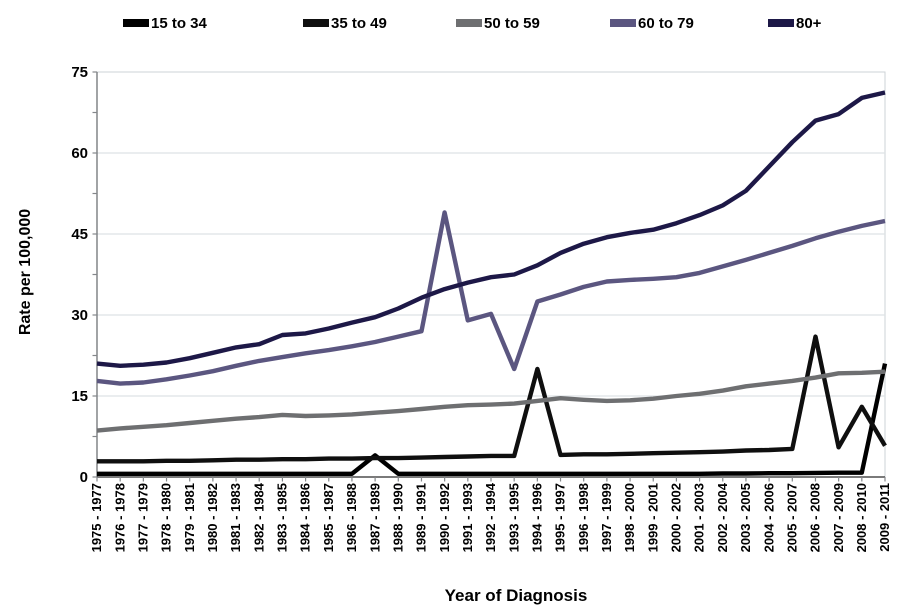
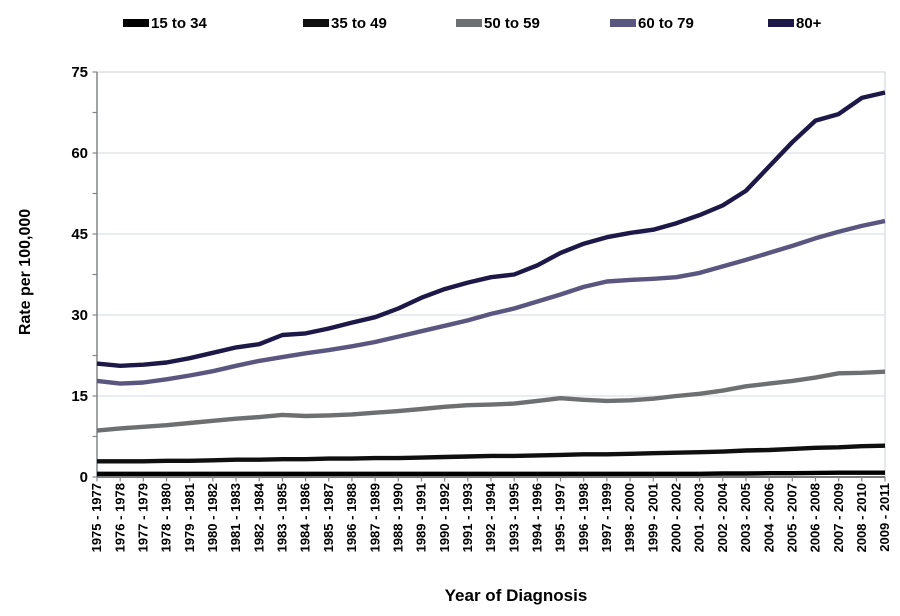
15 to 34/1987 - 1989: 4 -> 1
60 to 79/1990 - 1992: 49 -> 28
60 to 79/1993 - 1995: 20 -> 31
35 to 49/1994 - 1996: 20 -> 4
35 to 49/2006 - 2008: 26 -> 5
35 to 49/2008 - 2010: 13 -> 6
15 to 34/2009 - 2011: 21 -> 1
